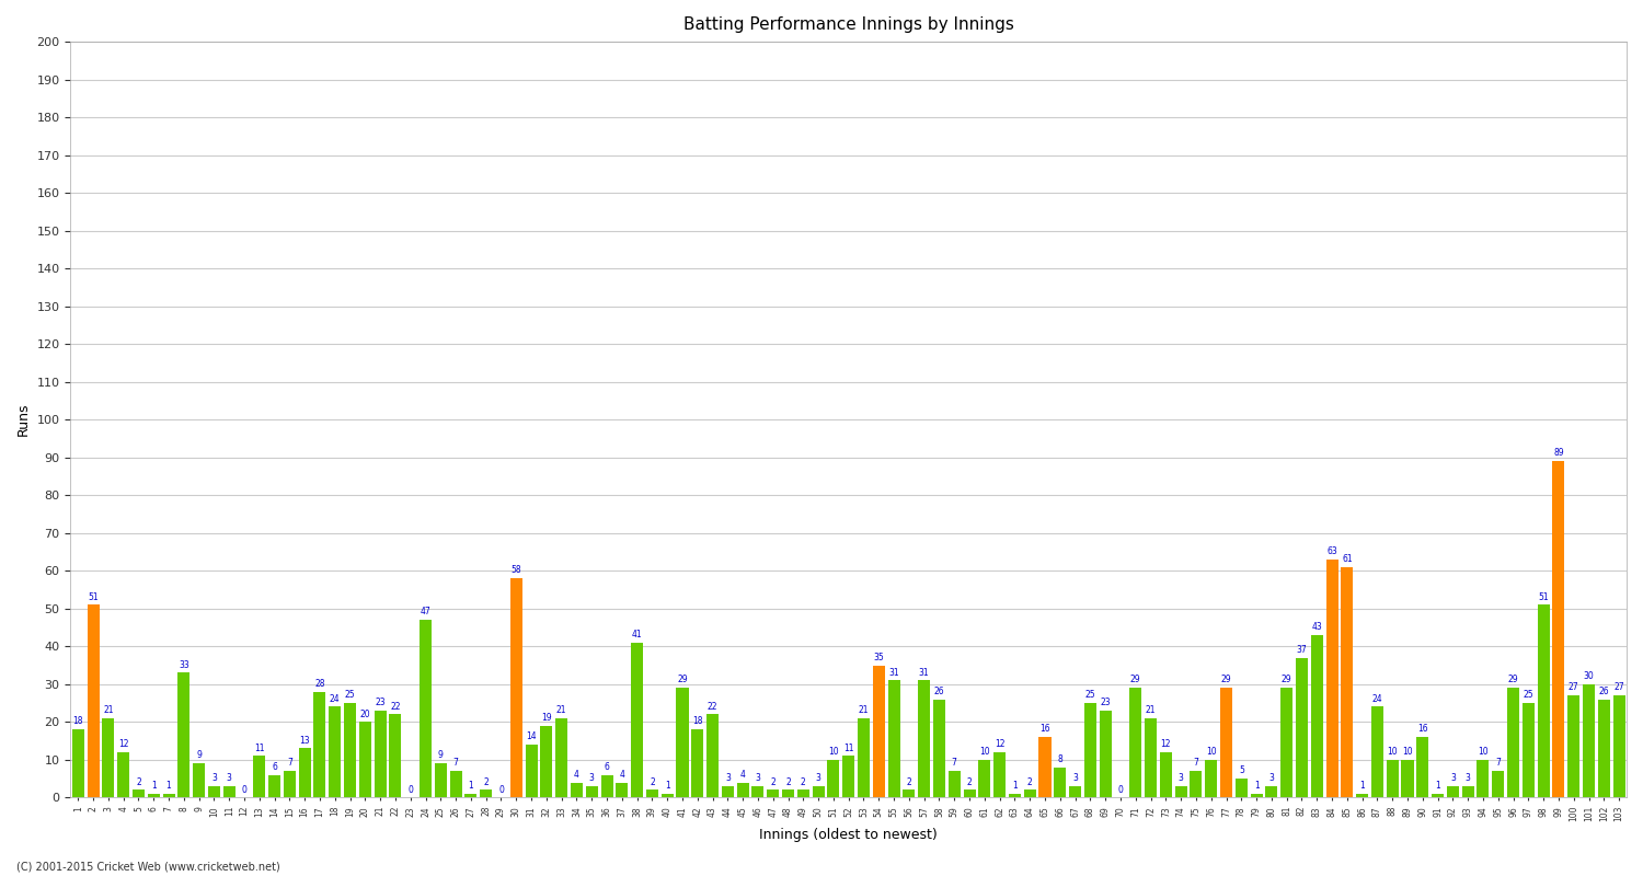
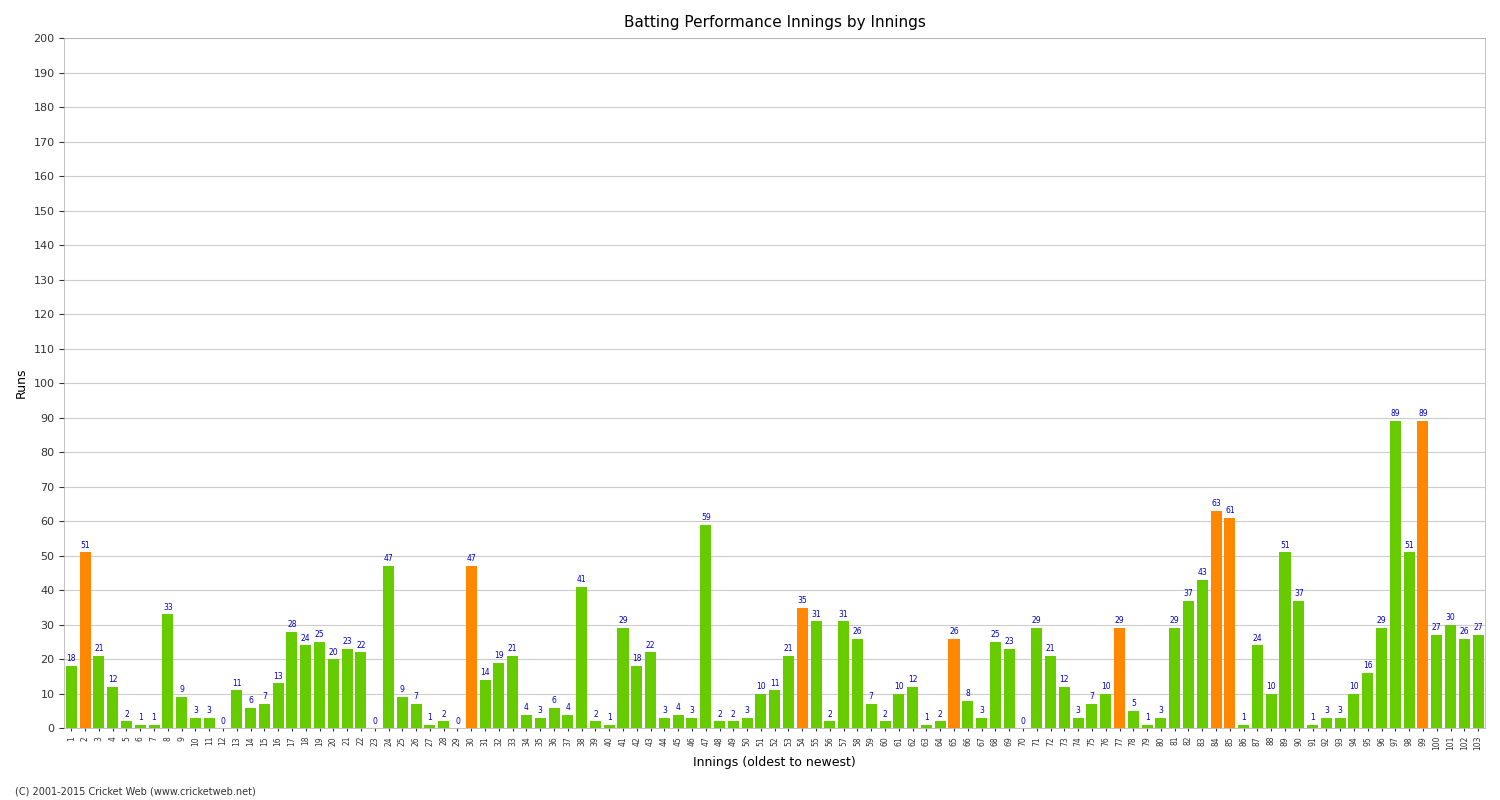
30: 58 -> 47
47: 2 -> 59
65: 16 -> 26
89: 10 -> 51
90: 16 -> 37
95: 7 -> 16
97: 25 -> 89
